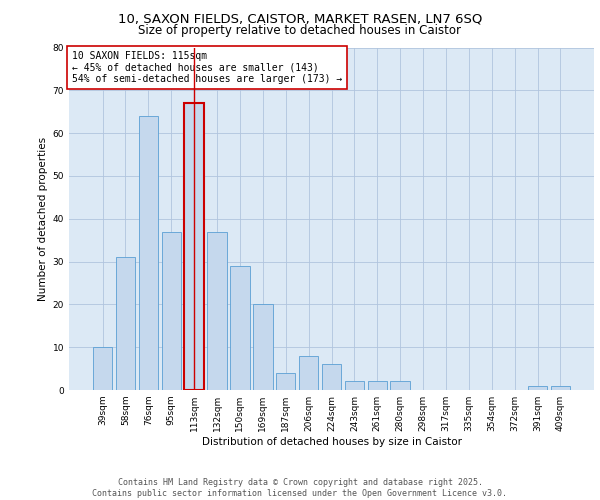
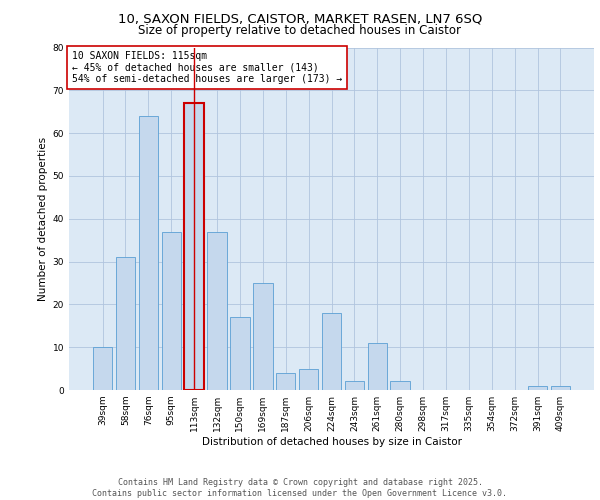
150sqm: 29 -> 17
169sqm: 20 -> 25
206sqm: 8 -> 5
224sqm: 6 -> 18
261sqm: 2 -> 11
